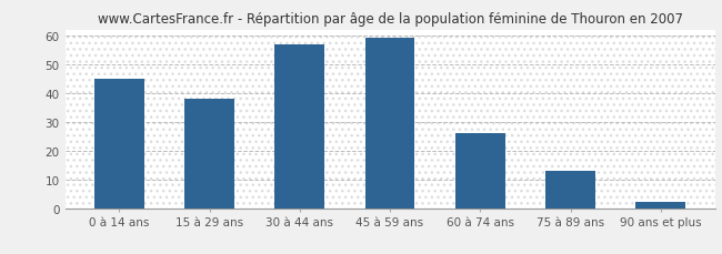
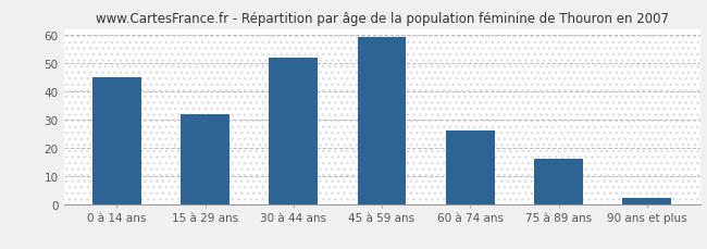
15 à 29 ans: 38 -> 32
30 à 44 ans: 57 -> 52
75 à 89 ans: 13 -> 16
